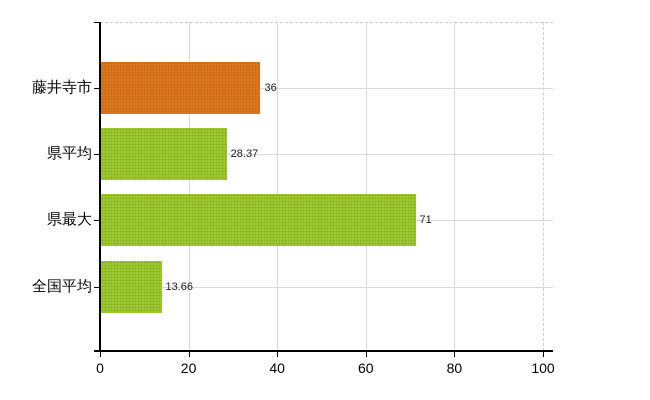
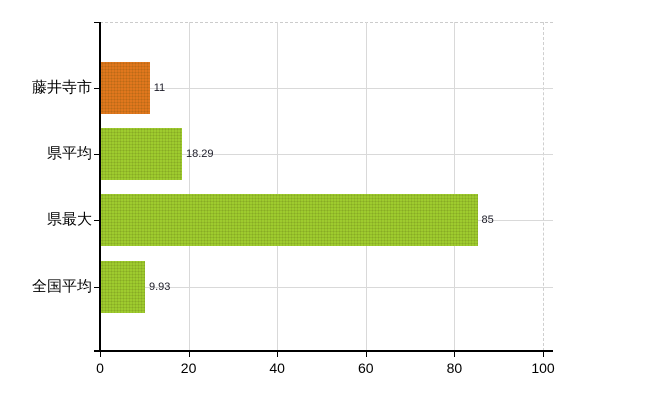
藤井寺市: 36 -> 11
県平均: 28.37 -> 18.29
県最大: 71 -> 85
全国平均: 13.66 -> 9.93
